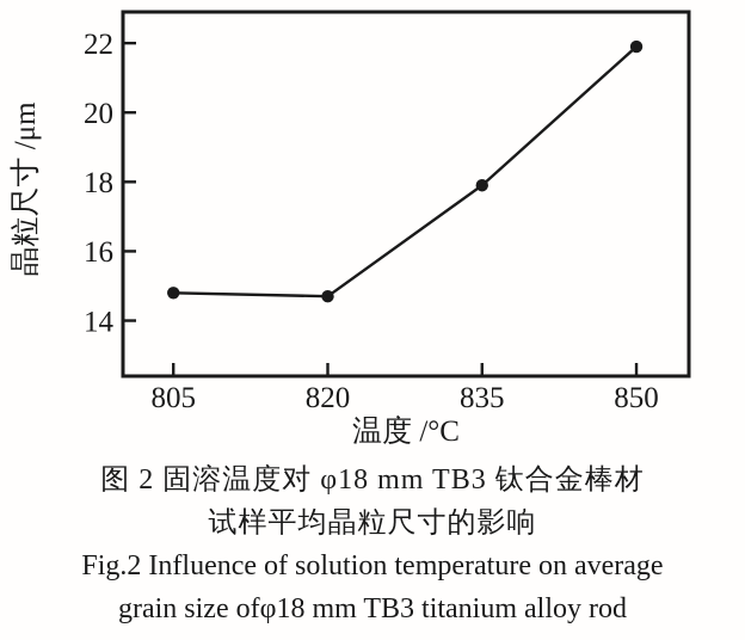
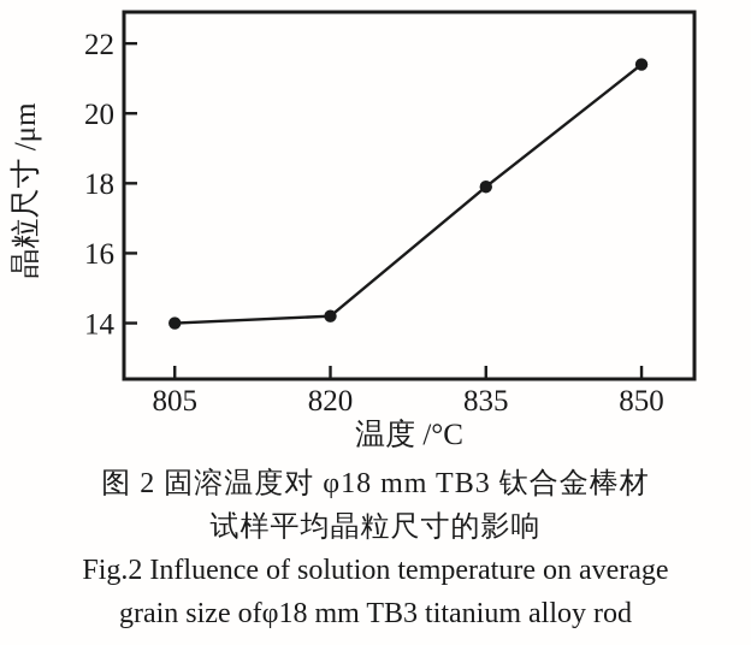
805: 14.8 -> 14.0
820: 14.7 -> 14.2
850: 21.9 -> 21.4
